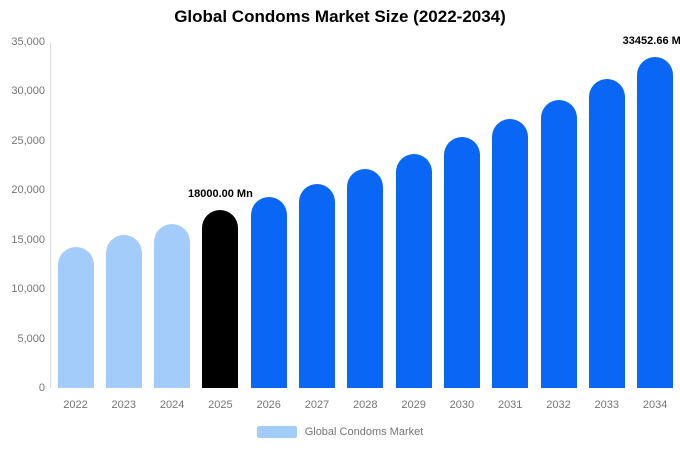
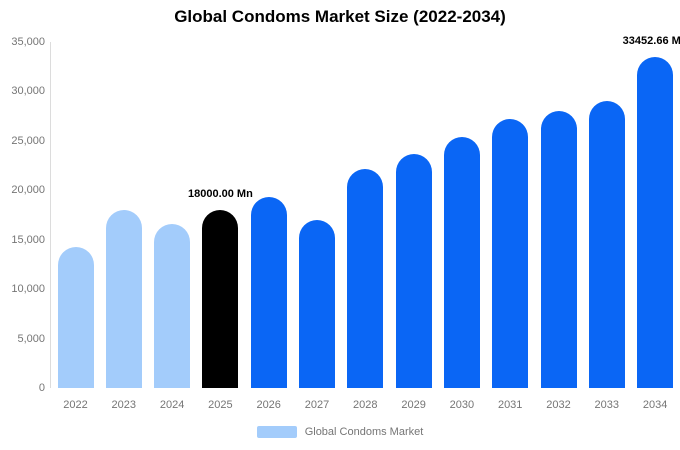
2023: 16000 -> 18000
2027: 21000 -> 17000
2032: 29000 -> 28000
2033: 31000 -> 29000
